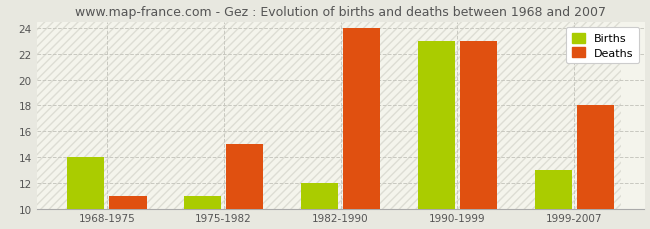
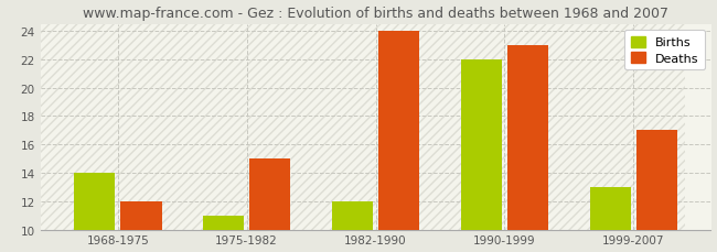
Deaths/1968-1975: 11 -> 12
Births/1990-1999: 23 -> 22
Deaths/1999-2007: 18 -> 17
